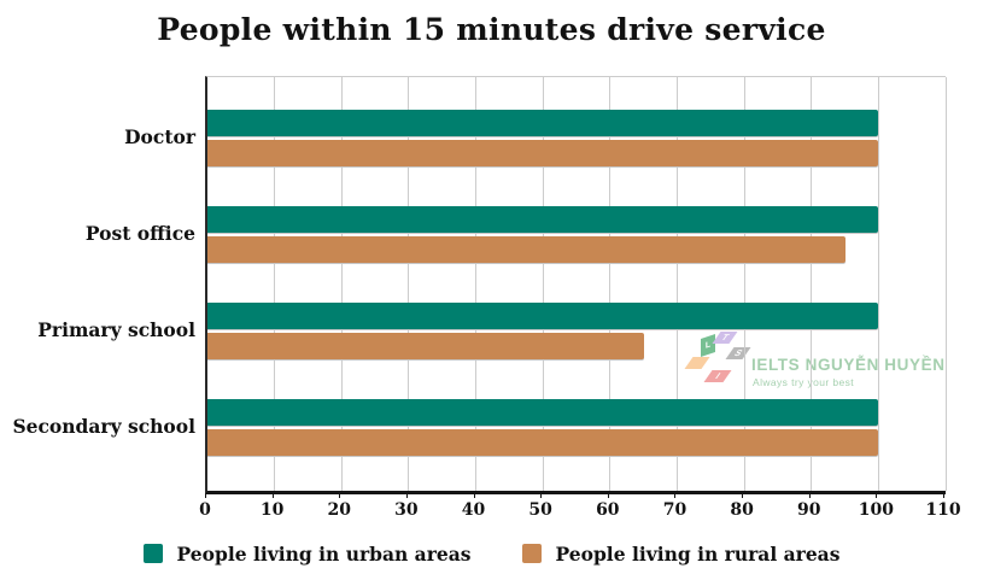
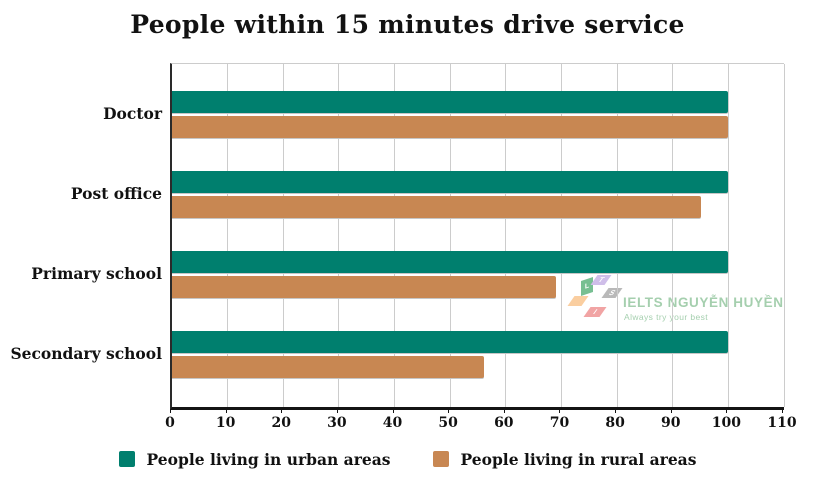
People living in rural areas/Primary school: 65 -> 69
People living in rural areas/Secondary school: 100 -> 56
